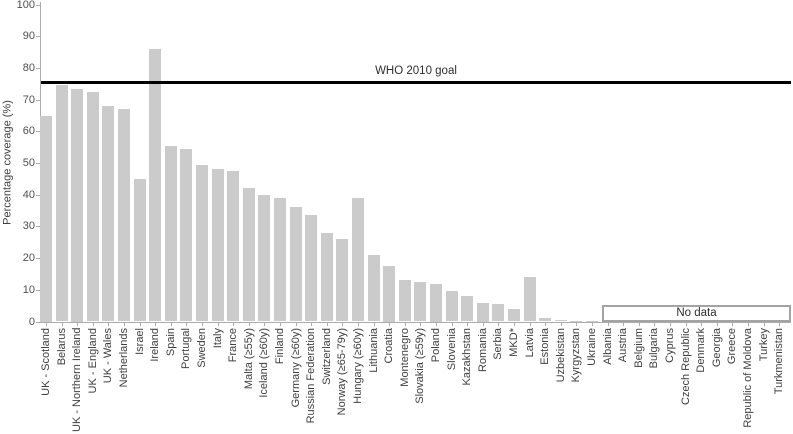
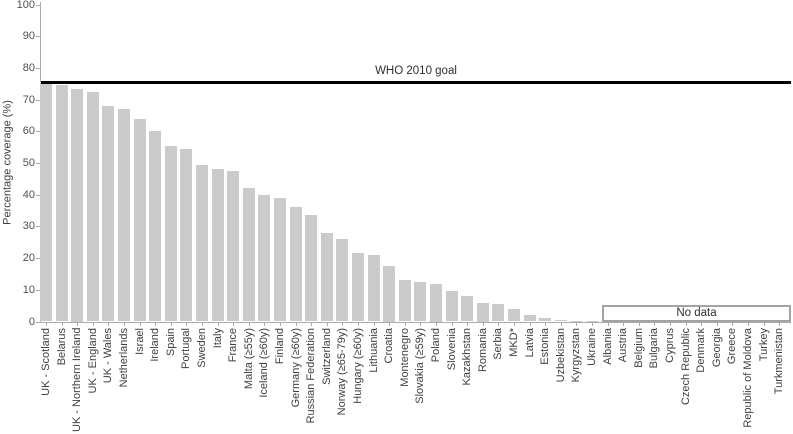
UK - Scotland: 65 -> 76
Israel: 45 -> 64
Ireland: 86 -> 60
Hungary (≥60y): 39 -> 22
Latvia: 14 -> 2
